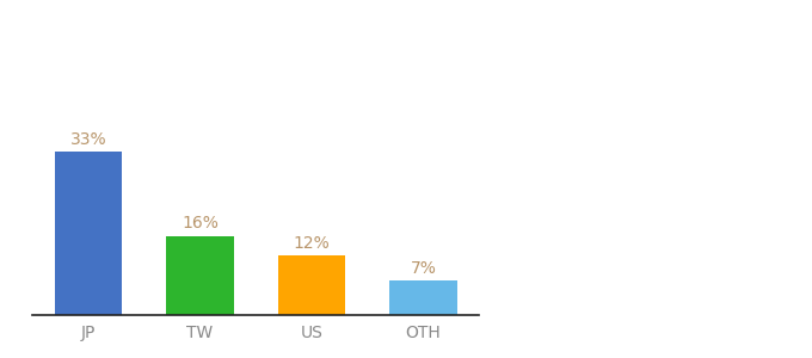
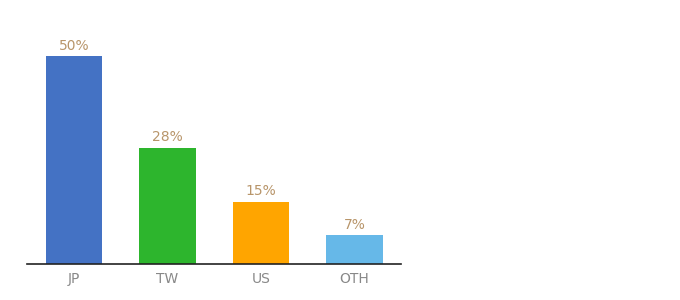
JP: 33% -> 50%
TW: 16% -> 28%
US: 12% -> 15%
